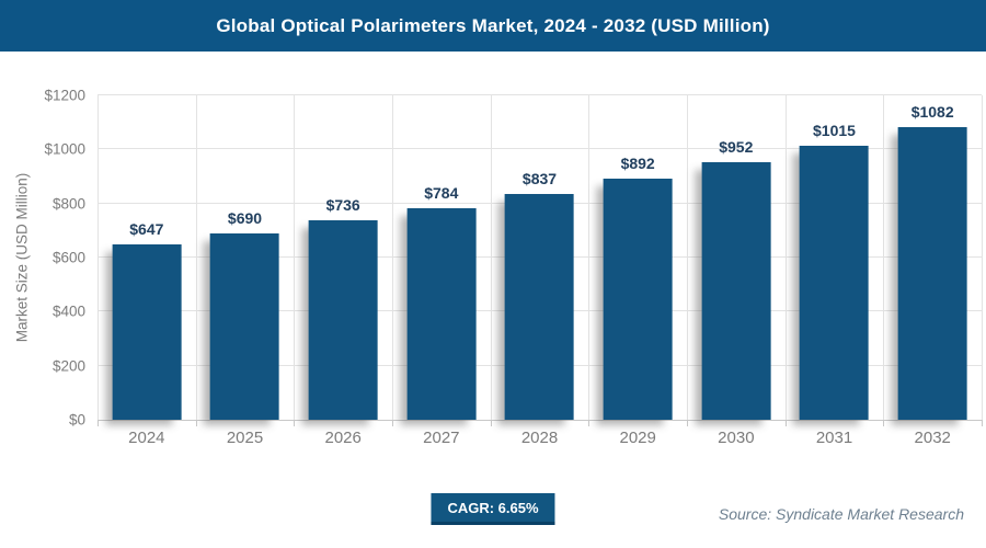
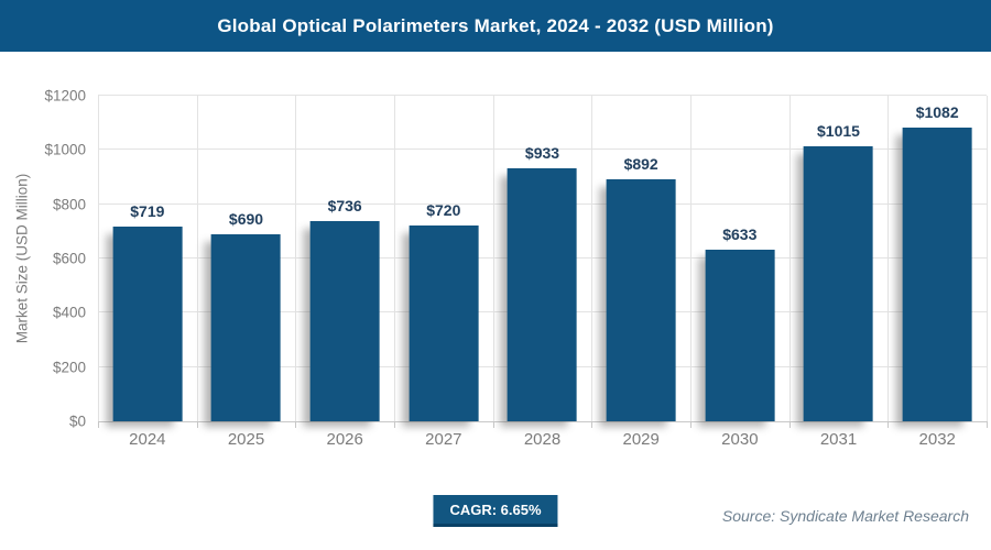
2024: $647 -> $719
2027: $784 -> $720
2028: $837 -> $933
2030: $952 -> $633
